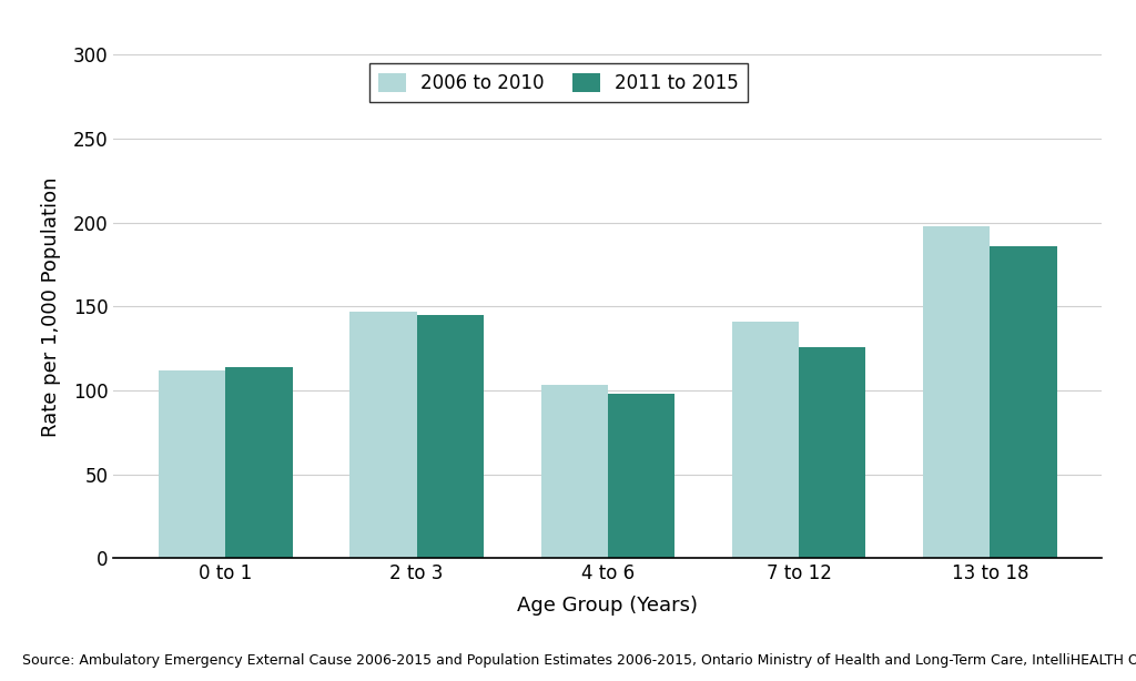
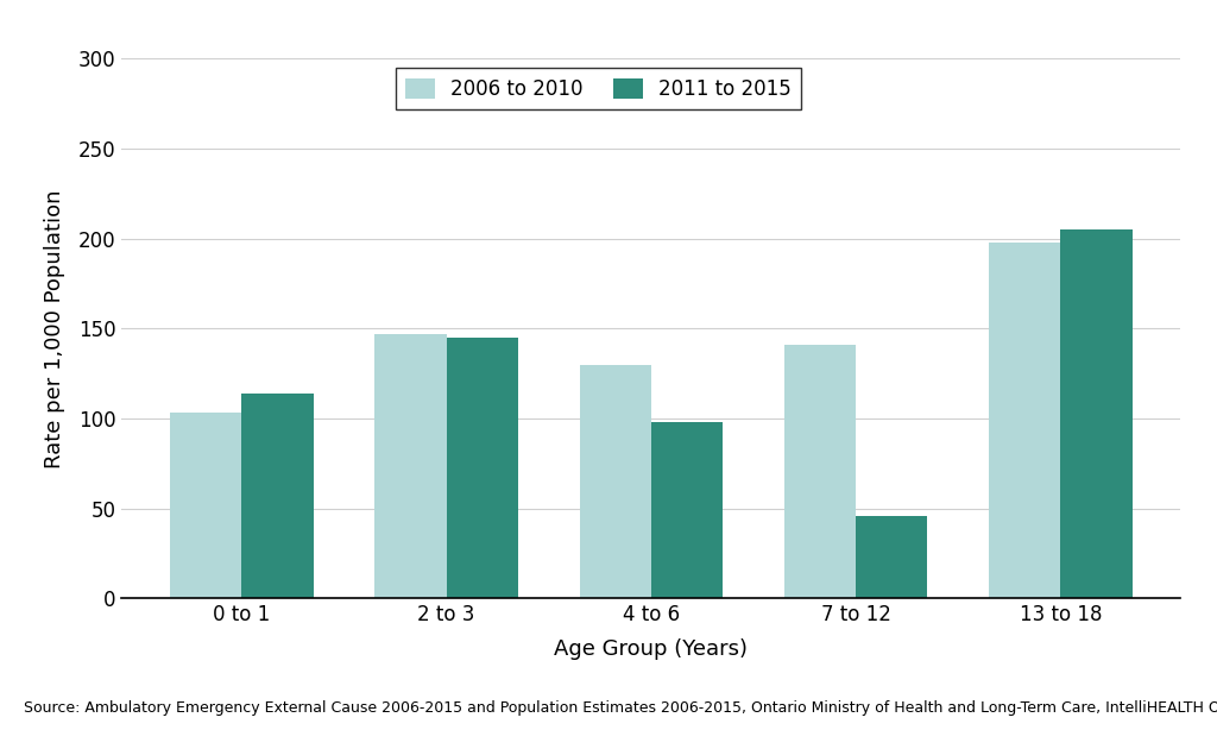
2006 to 2010/0 to 1: 112 -> 103
2006 to 2010/4 to 6: 103 -> 130
2011 to 2015/7 to 12: 126 -> 46
2011 to 2015/13 to 18: 186 -> 205
